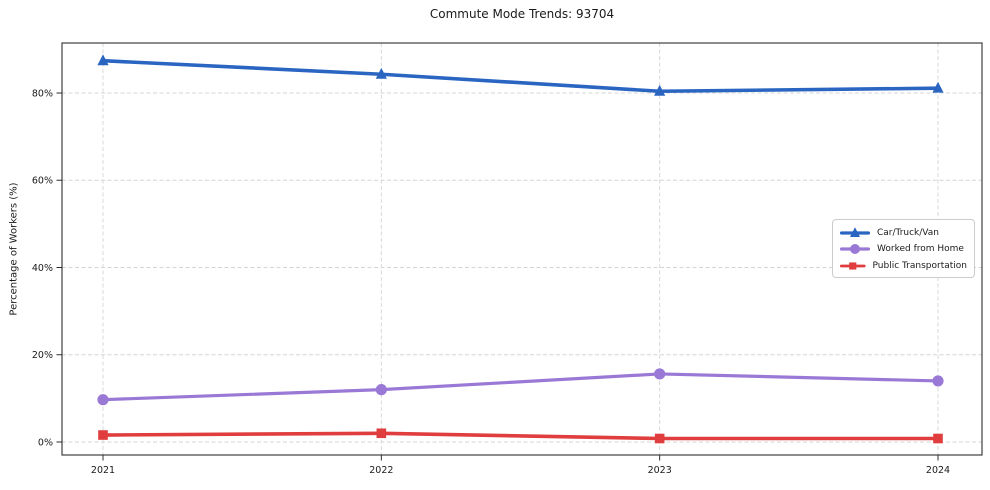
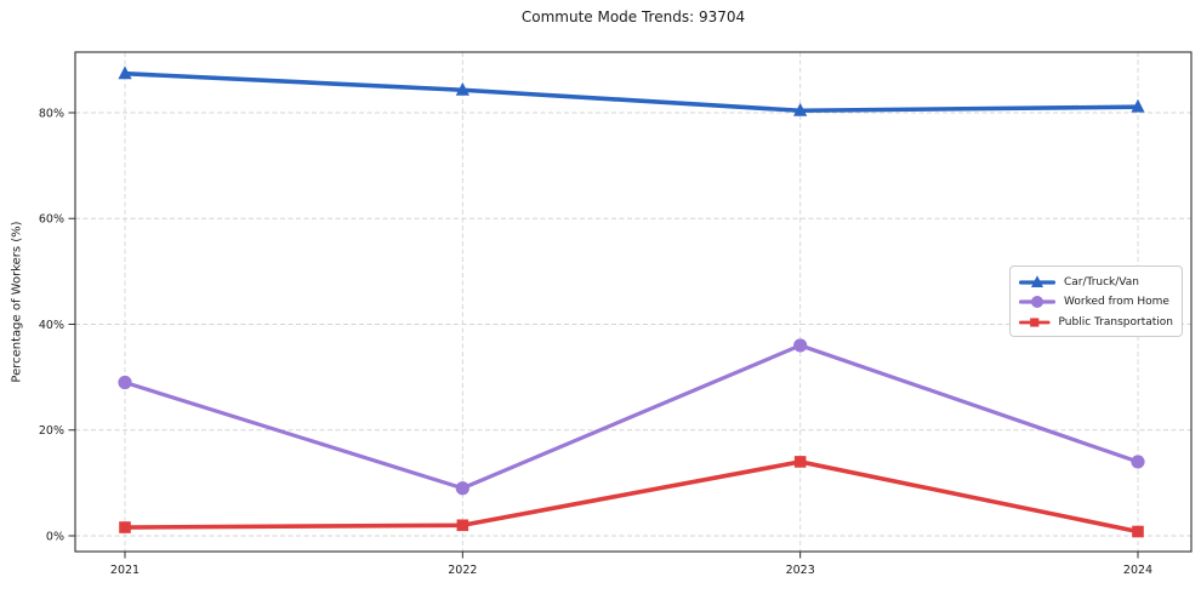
Worked from Home/2021: 10% -> 29%
Worked from Home/2022: 12% -> 9%
Worked from Home/2023: 16% -> 36%
Public Transportation/2023: 1% -> 14%
